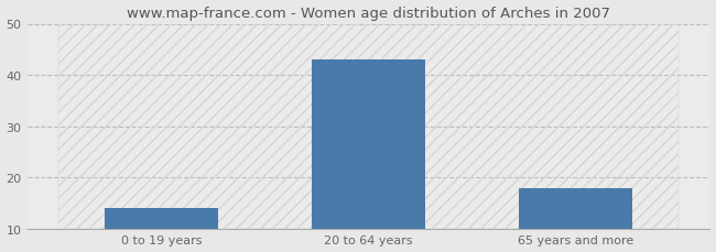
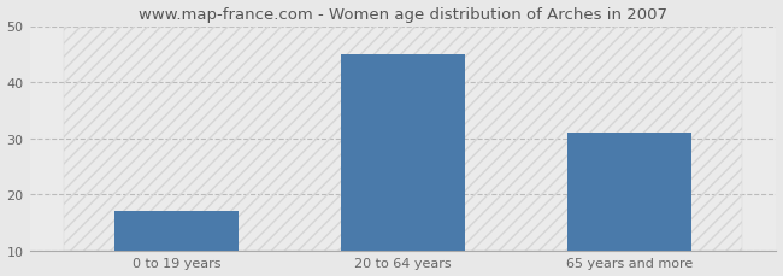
0 to 19 years: 14 -> 17
20 to 64 years: 43 -> 45
65 years and more: 18 -> 31
